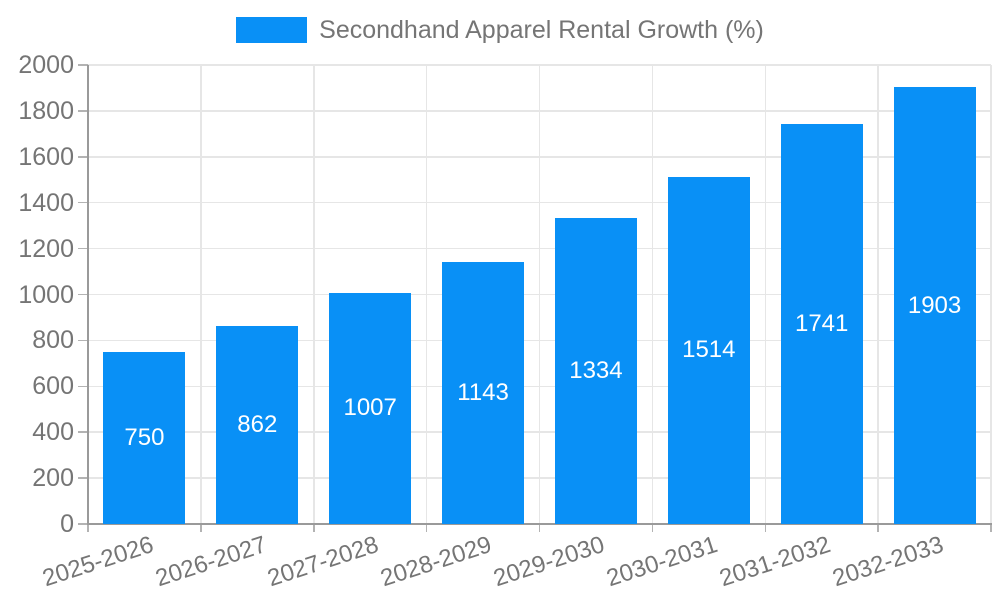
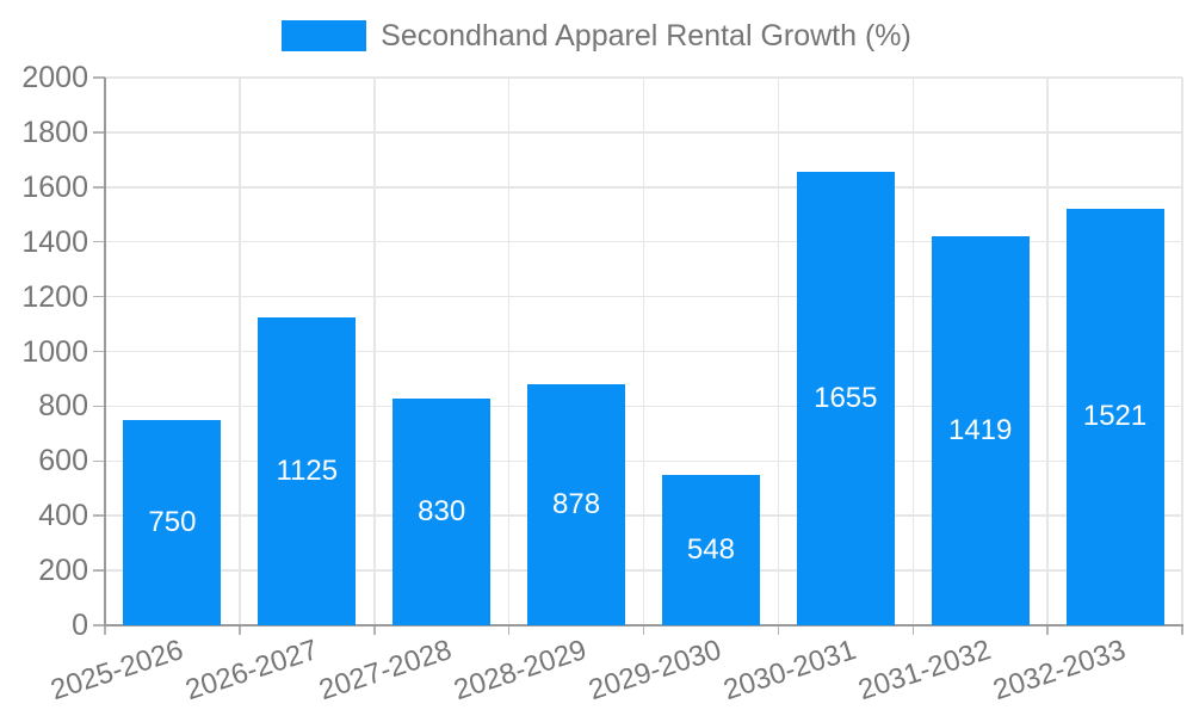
2026-2027: 862 -> 1125
2027-2028: 1007 -> 830
2028-2029: 1143 -> 878
2029-2030: 1334 -> 548
2030-2031: 1514 -> 1655
2031-2032: 1741 -> 1419
2032-2033: 1903 -> 1521
